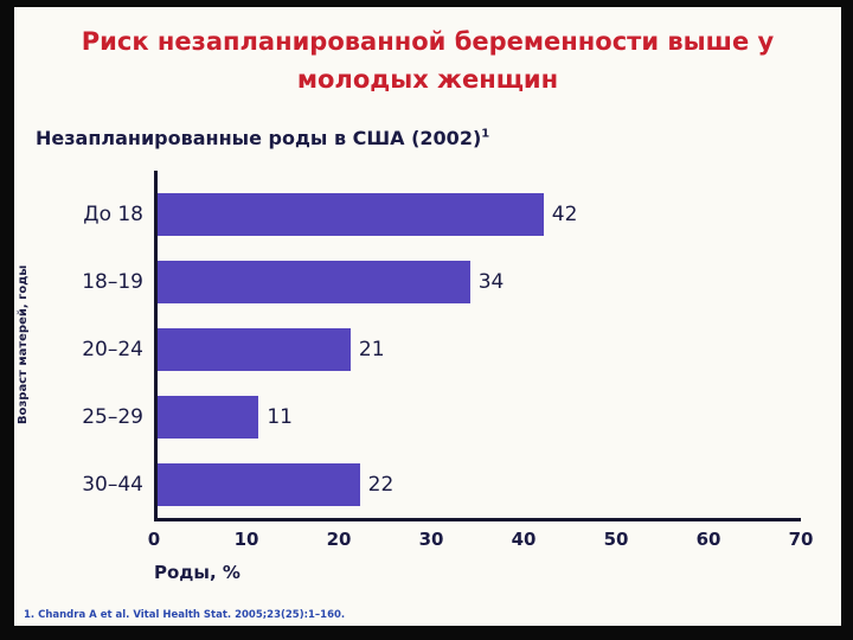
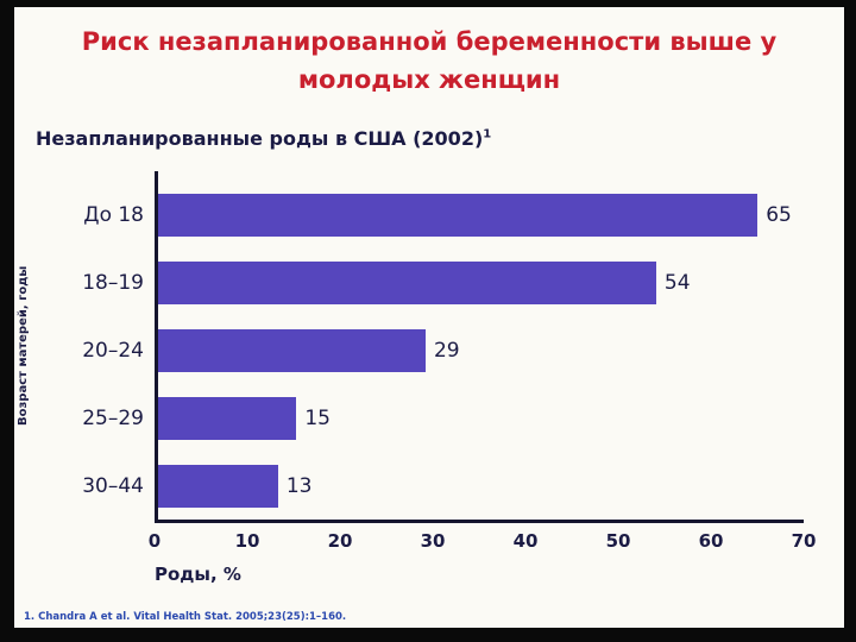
До 18: 42 -> 65
18–19: 34 -> 54
20–24: 21 -> 29
25–29: 11 -> 15
30–44: 22 -> 13
